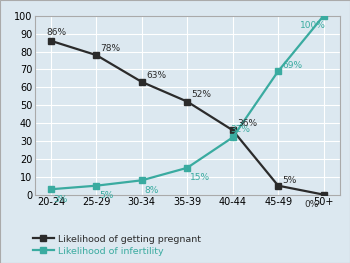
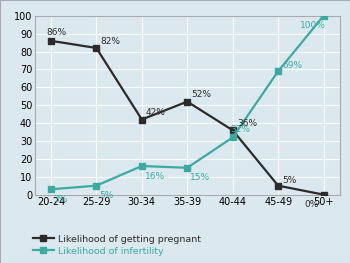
Likelihood of getting pregnant/25-29: 78% -> 82%
Likelihood of getting pregnant/30-34: 63% -> 42%
Likelihood of infertility/30-34: 8% -> 16%
